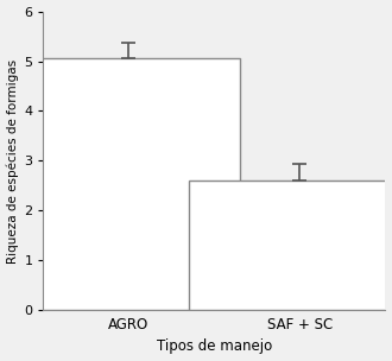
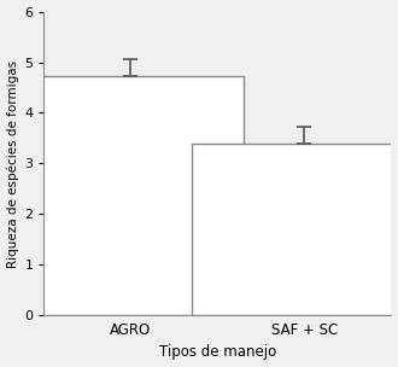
AGRO: 5.05 -> 4.72
SAF + SC: 2.60 -> 3.38
